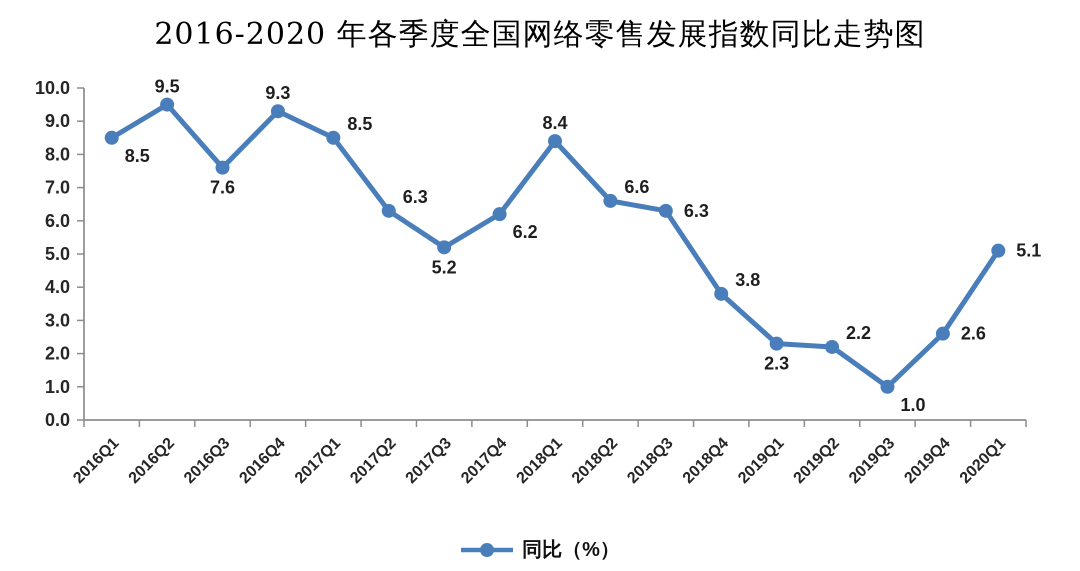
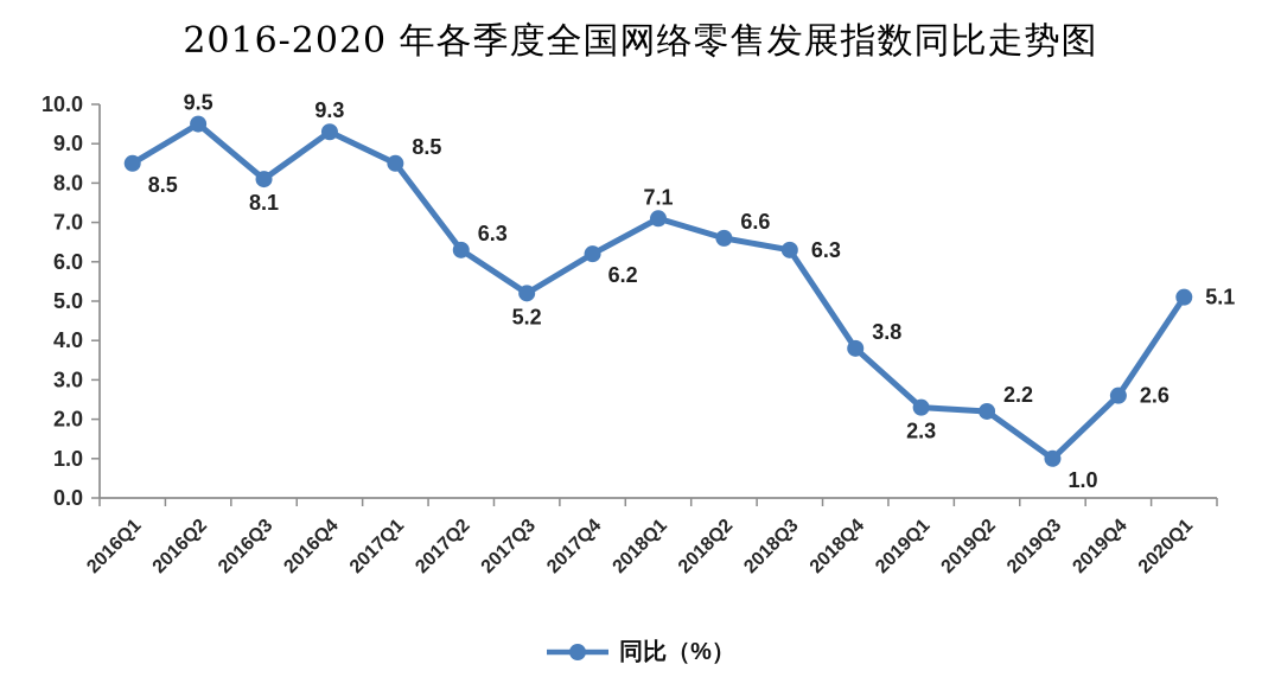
2016Q3: 7.6 -> 8.1
2018Q1: 8.4 -> 7.1
